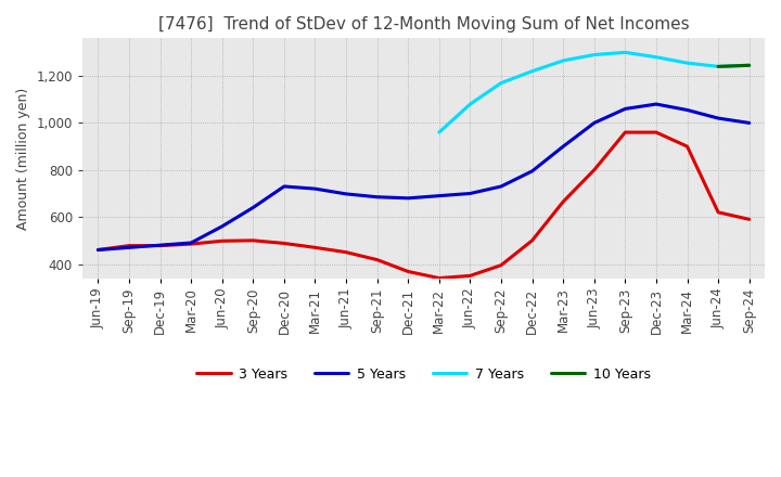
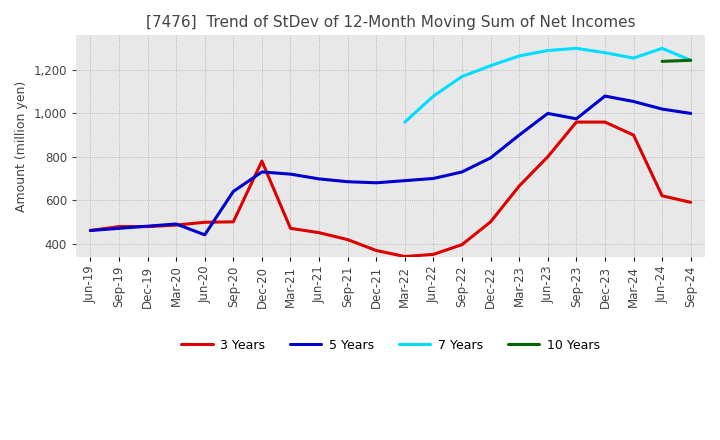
5 Years/Jun-20: 560 -> 440
3 Years/Dec-20: 488 -> 780
5 Years/Sep-23: 1,060 -> 975
7 Years/Jun-24: 1,240 -> 1,300
